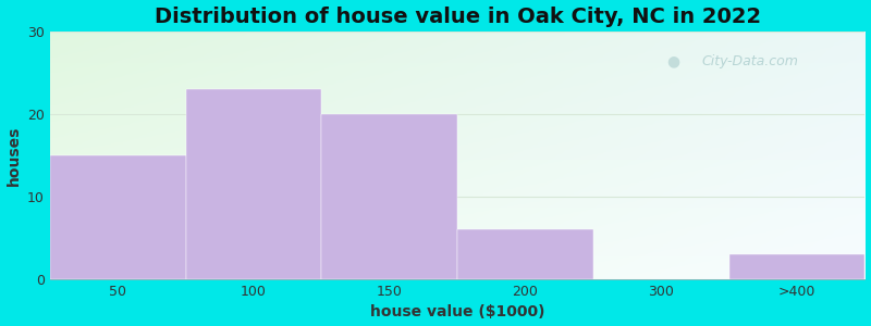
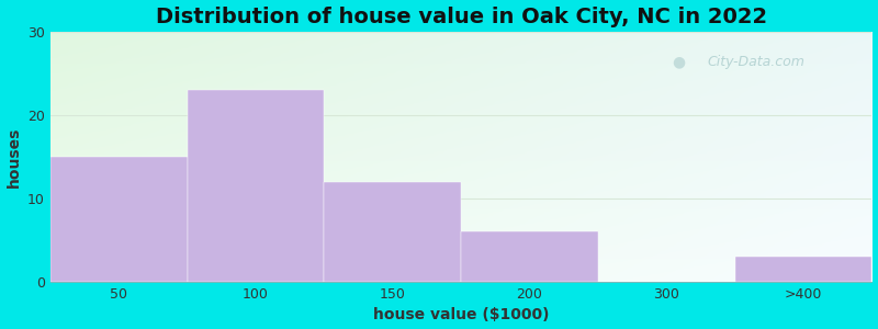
150: 20 -> 12
